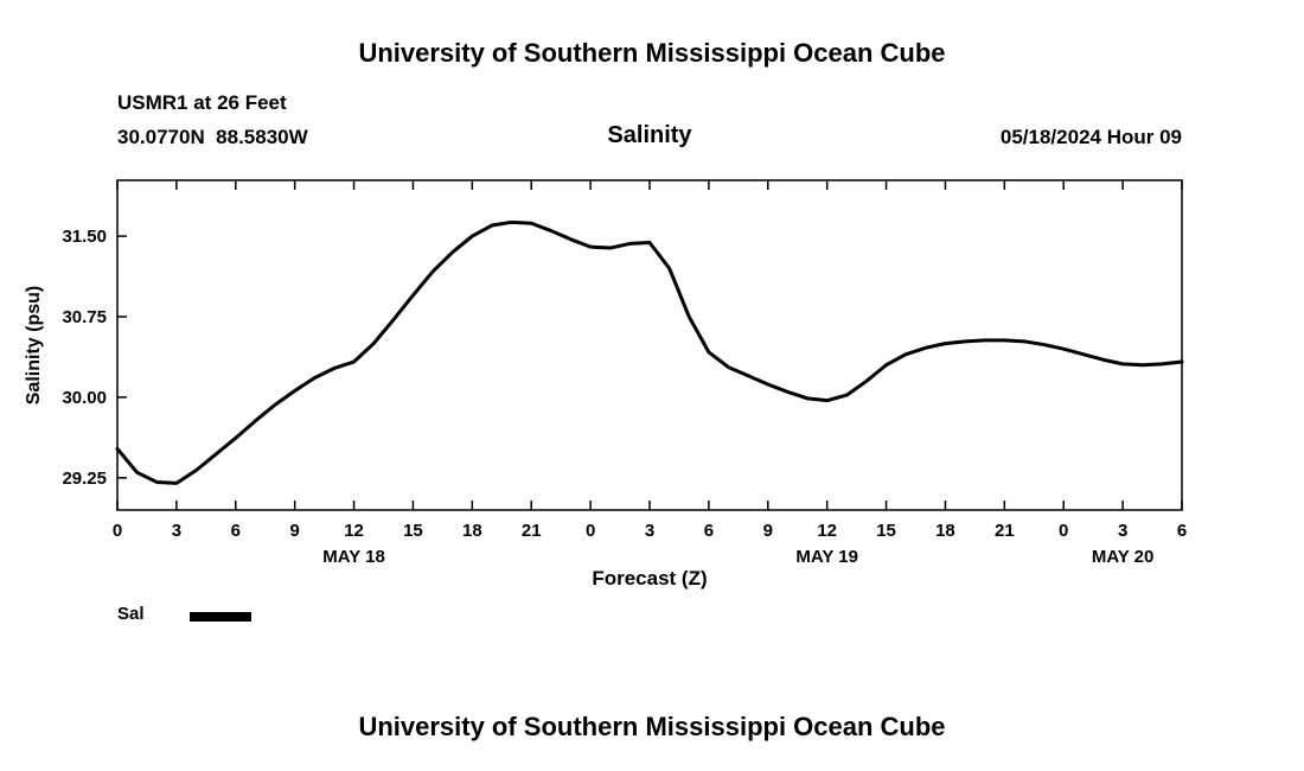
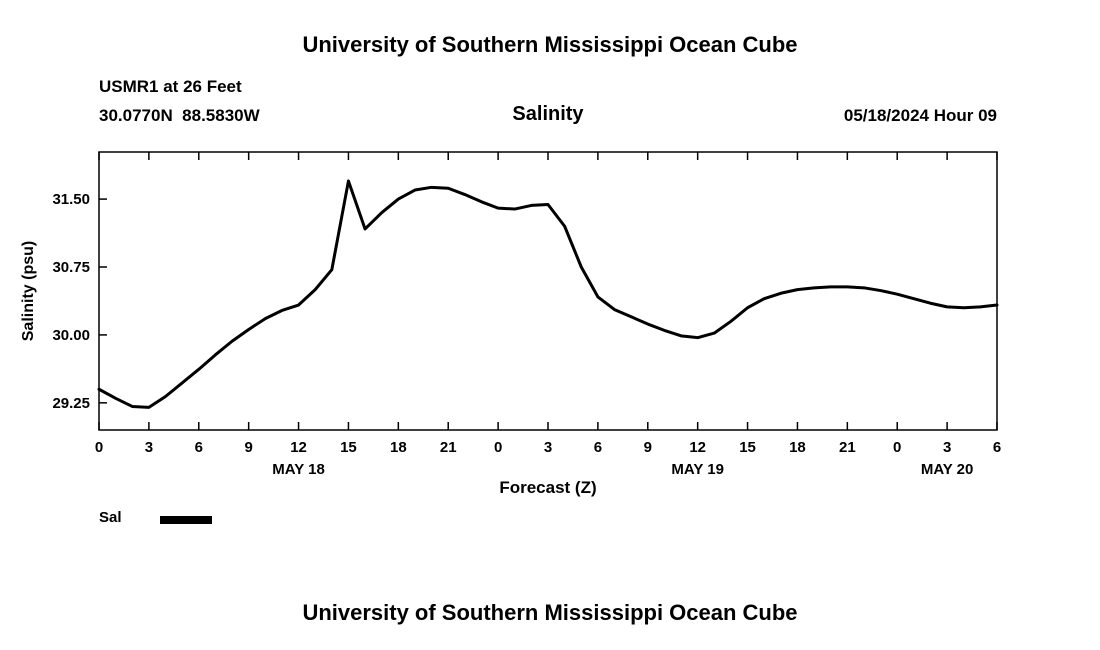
0: 29.5 -> 29.4
15: 30.9 -> 31.7
